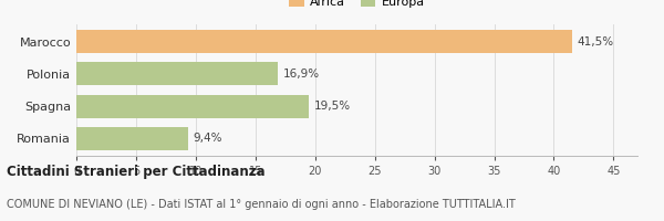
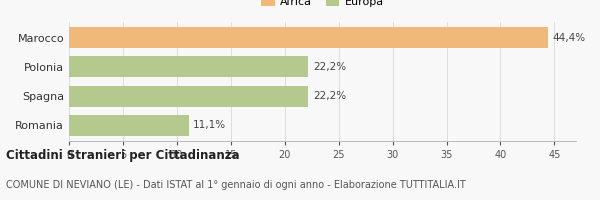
Marocco: 41,5% -> 44,4%
Polonia: 16,9% -> 22,2%
Spagna: 19,5% -> 22,2%
Romania: 9,4% -> 11,1%
